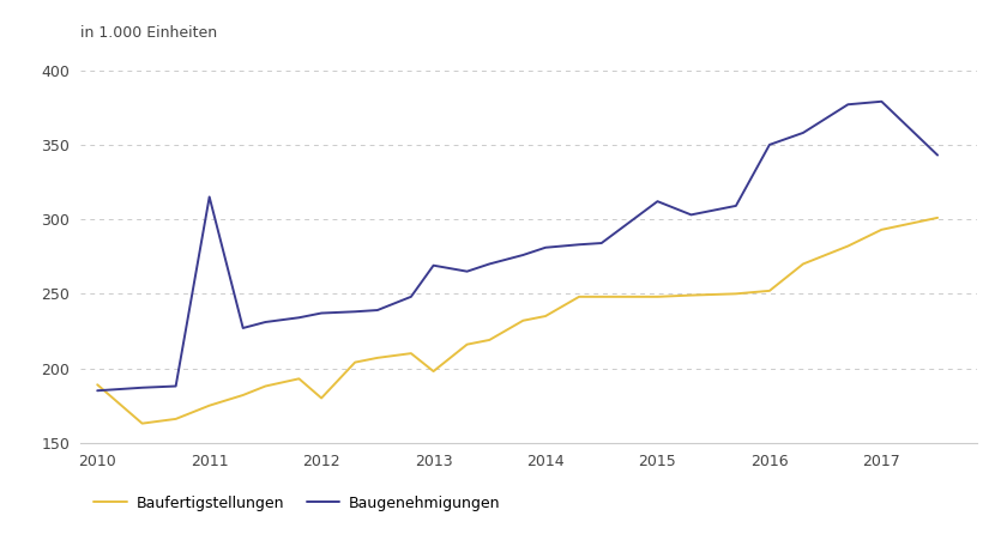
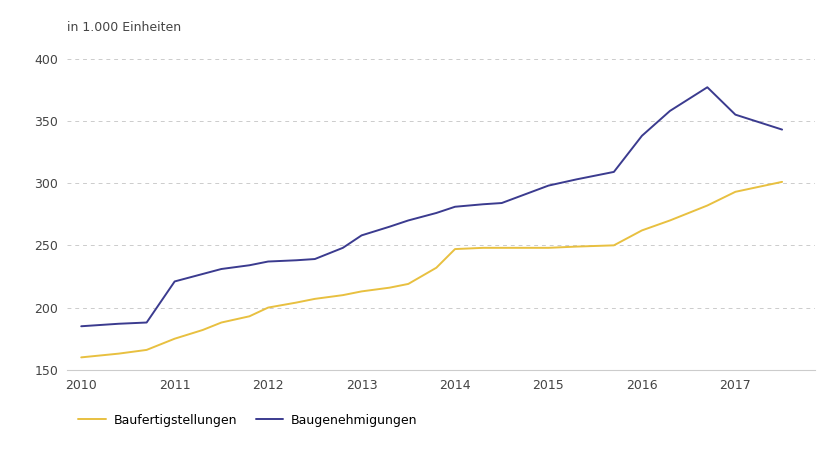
Baufertigstellungen/2010: 189 -> 160
Baugenehmigungen/2011: 315 -> 221
Baufertigstellungen/2012: 180 -> 200
Baufertigstellungen/2013: 198 -> 213
Baugenehmigungen/2013: 269 -> 258
Baufertigstellungen/2014: 235 -> 247
Baugenehmigungen/2015: 312 -> 298
Baufertigstellungen/2016: 252 -> 262
Baugenehmigungen/2016: 350 -> 338
Baugenehmigungen/2017: 379 -> 355
